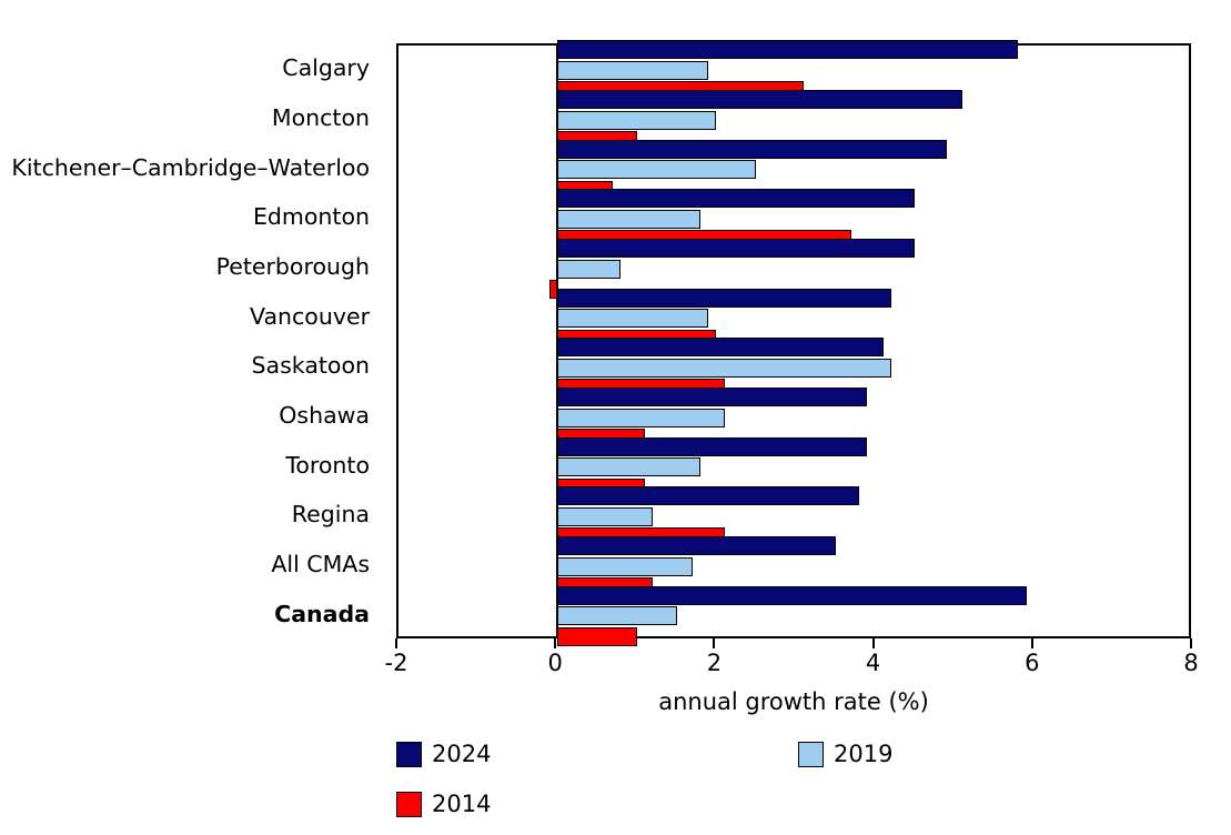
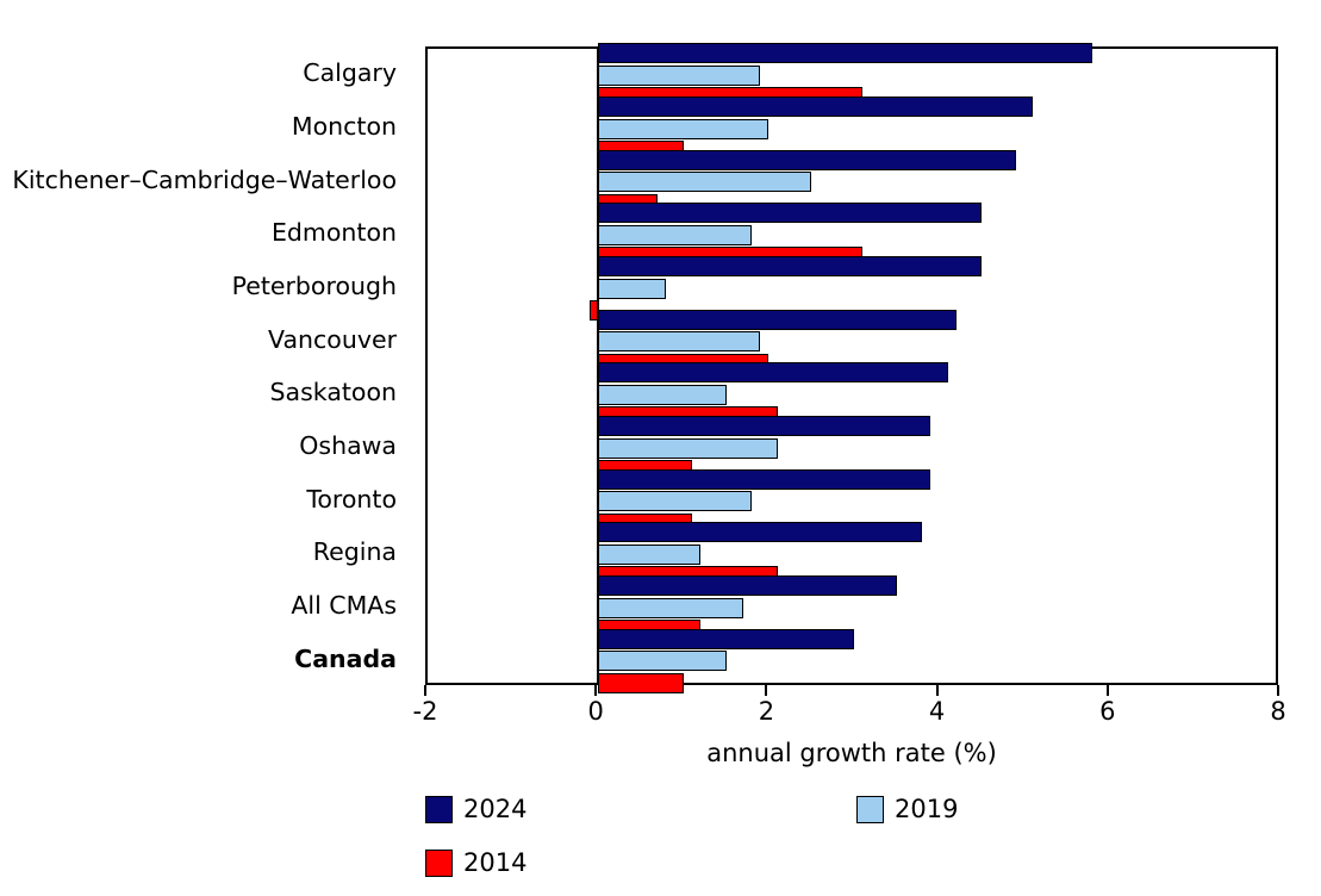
2014/Edmonton: 3.7 -> 3.1
2019/Saskatoon: 4.2 -> 1.5
2024/Canada: 5.9 -> 3.0
